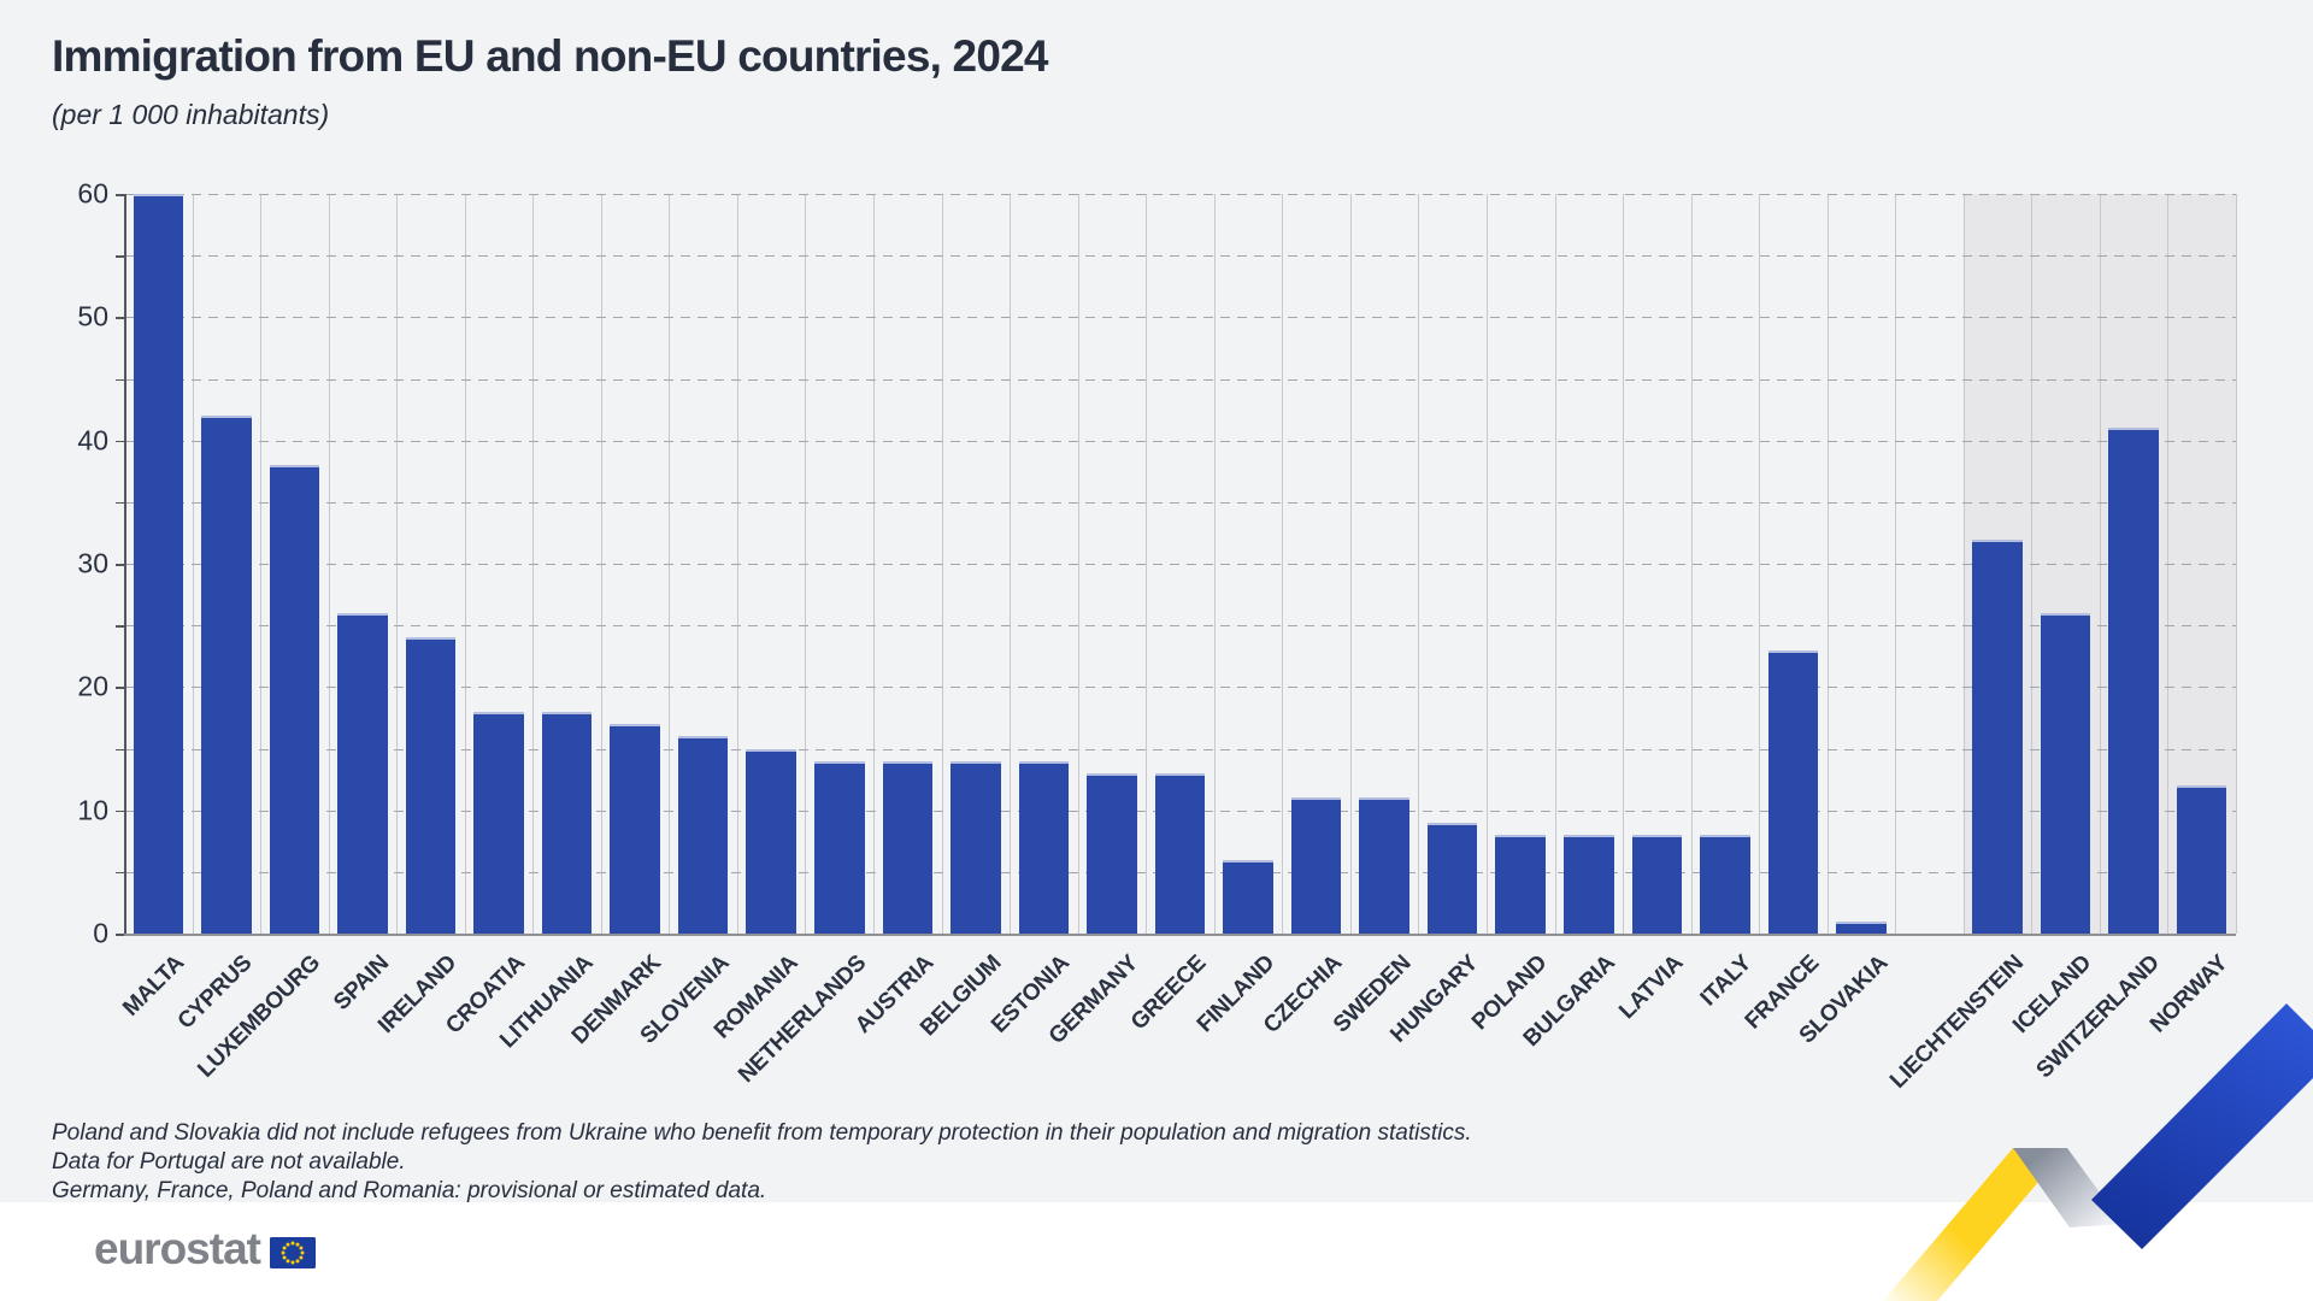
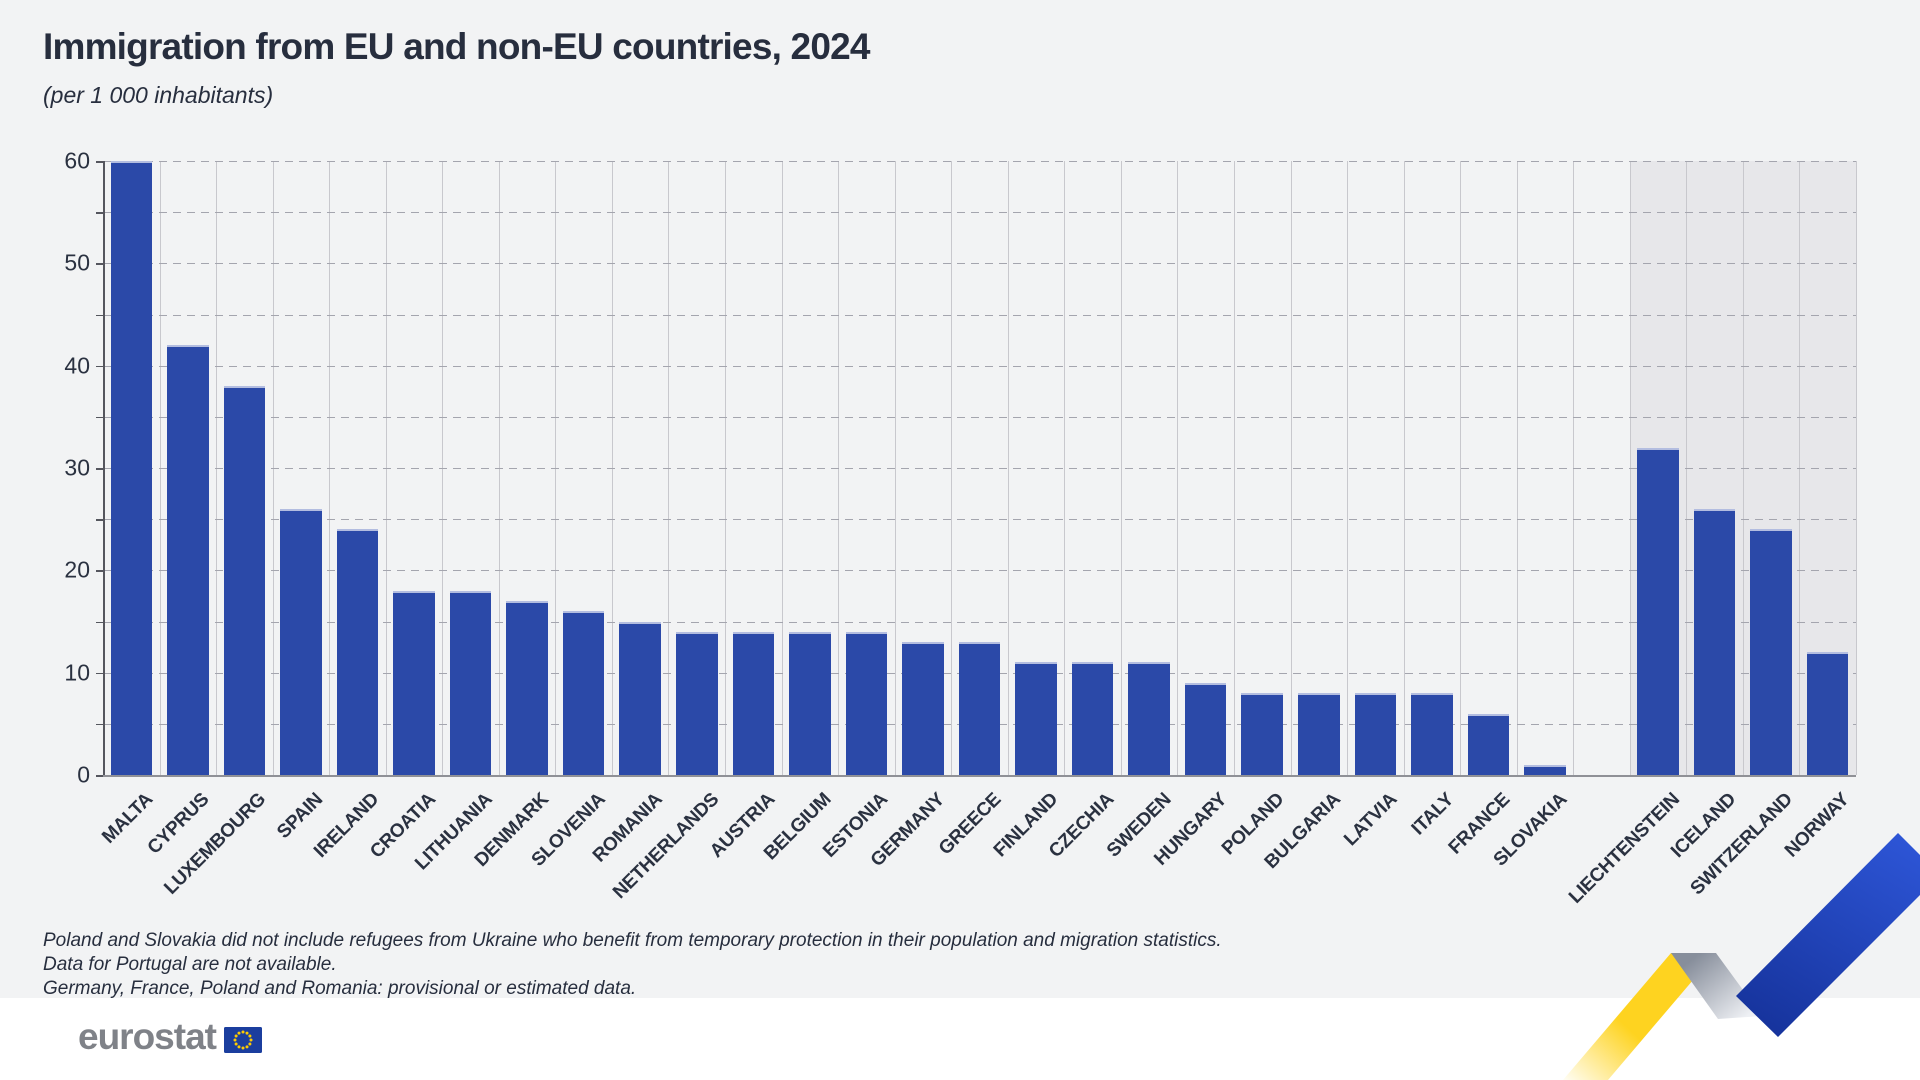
FINLAND: 6 -> 11
FRANCE: 23 -> 6
SWITZERLAND: 41 -> 24
